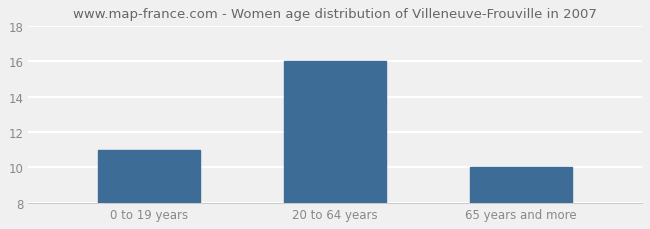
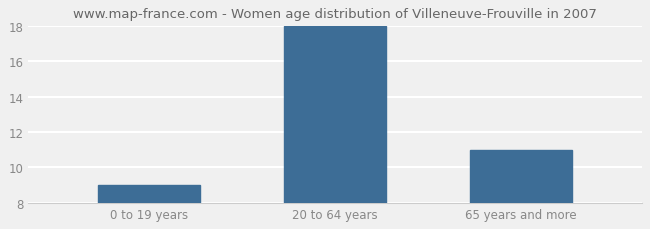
0 to 19 years: 11 -> 9
20 to 64 years: 16 -> 18
65 years and more: 10 -> 11
